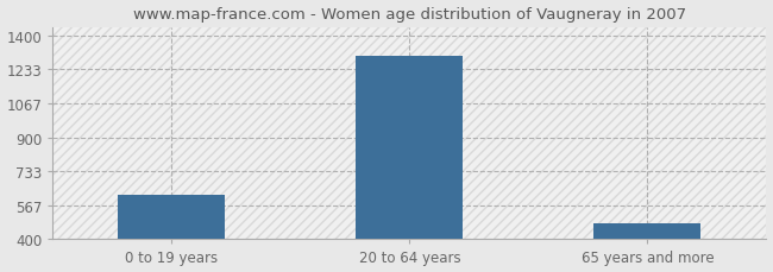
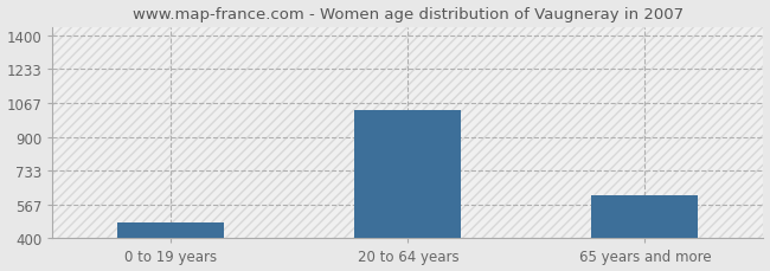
0 to 19 years: 620 -> 480
20 to 64 years: 1300 -> 1030
65 years and more: 480 -> 610
